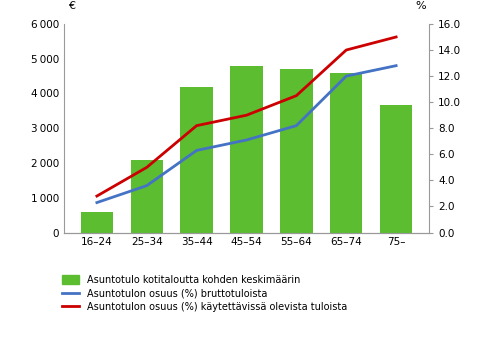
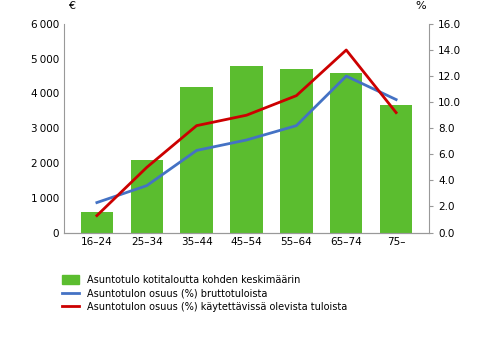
Asuntotulon osuus (%) käytettävissä olevista tuloista/16–24: 2.8 -> 1.3
Asuntotulon osuus (%) bruttotuloista/75–: 12.8 -> 10.2
Asuntotulon osuus (%) käytettävissä olevista tuloista/75–: 15.0 -> 9.2
